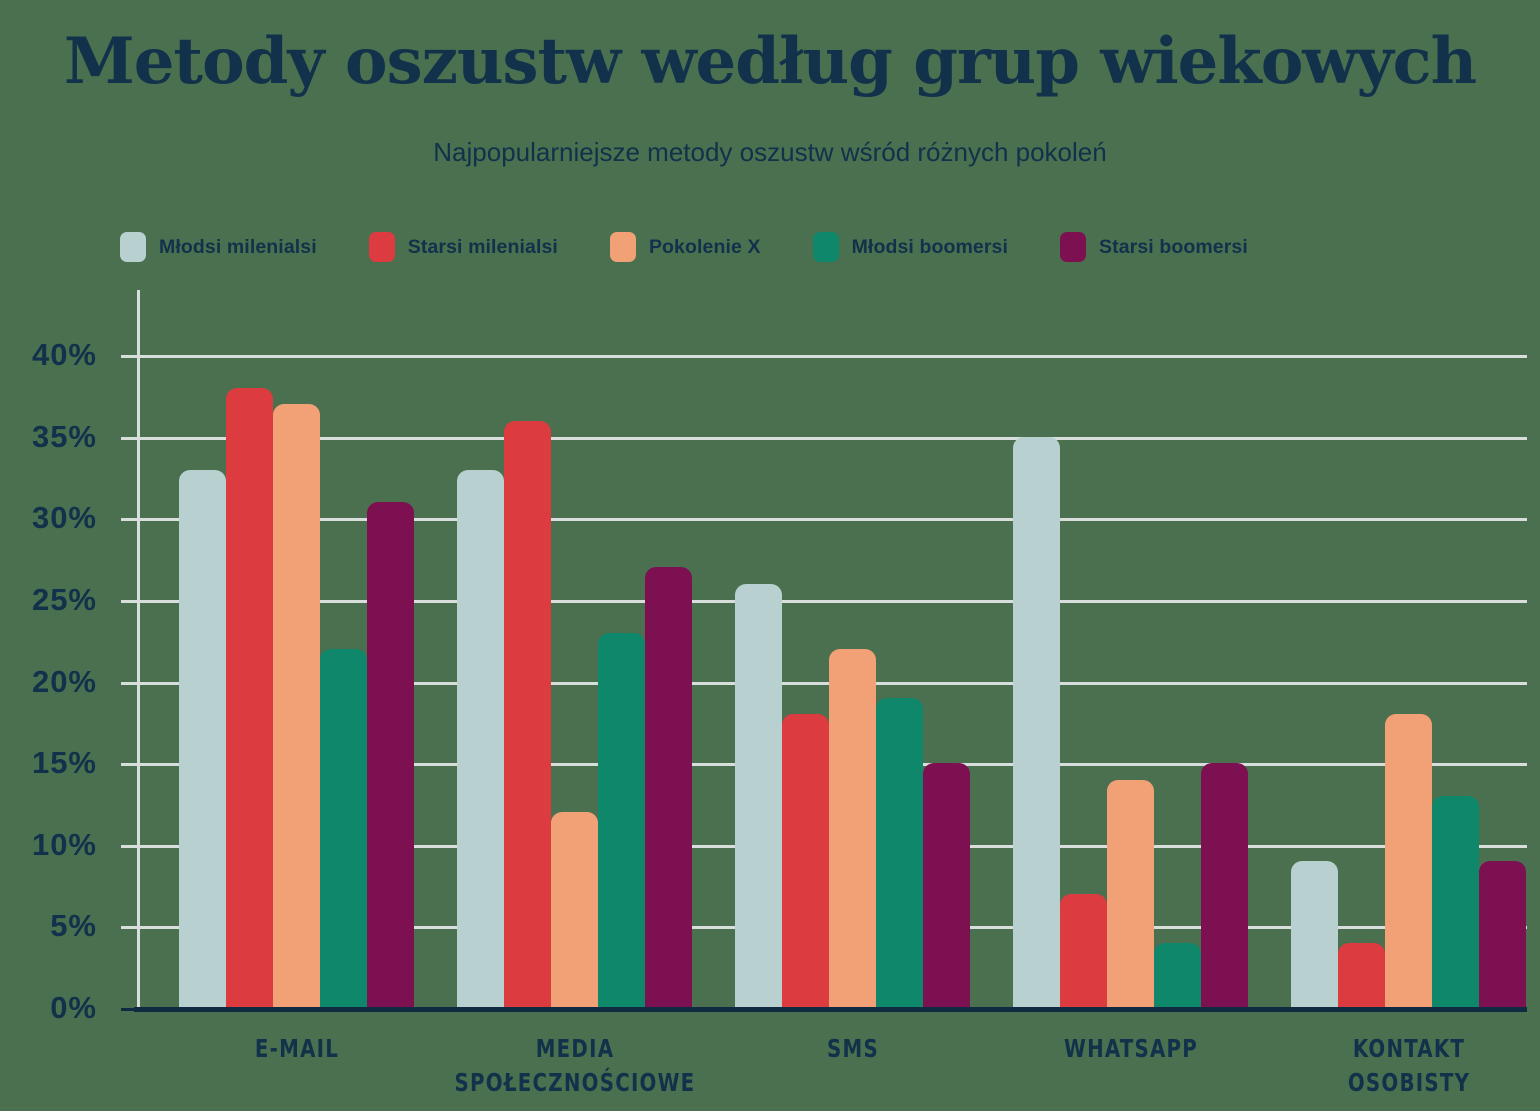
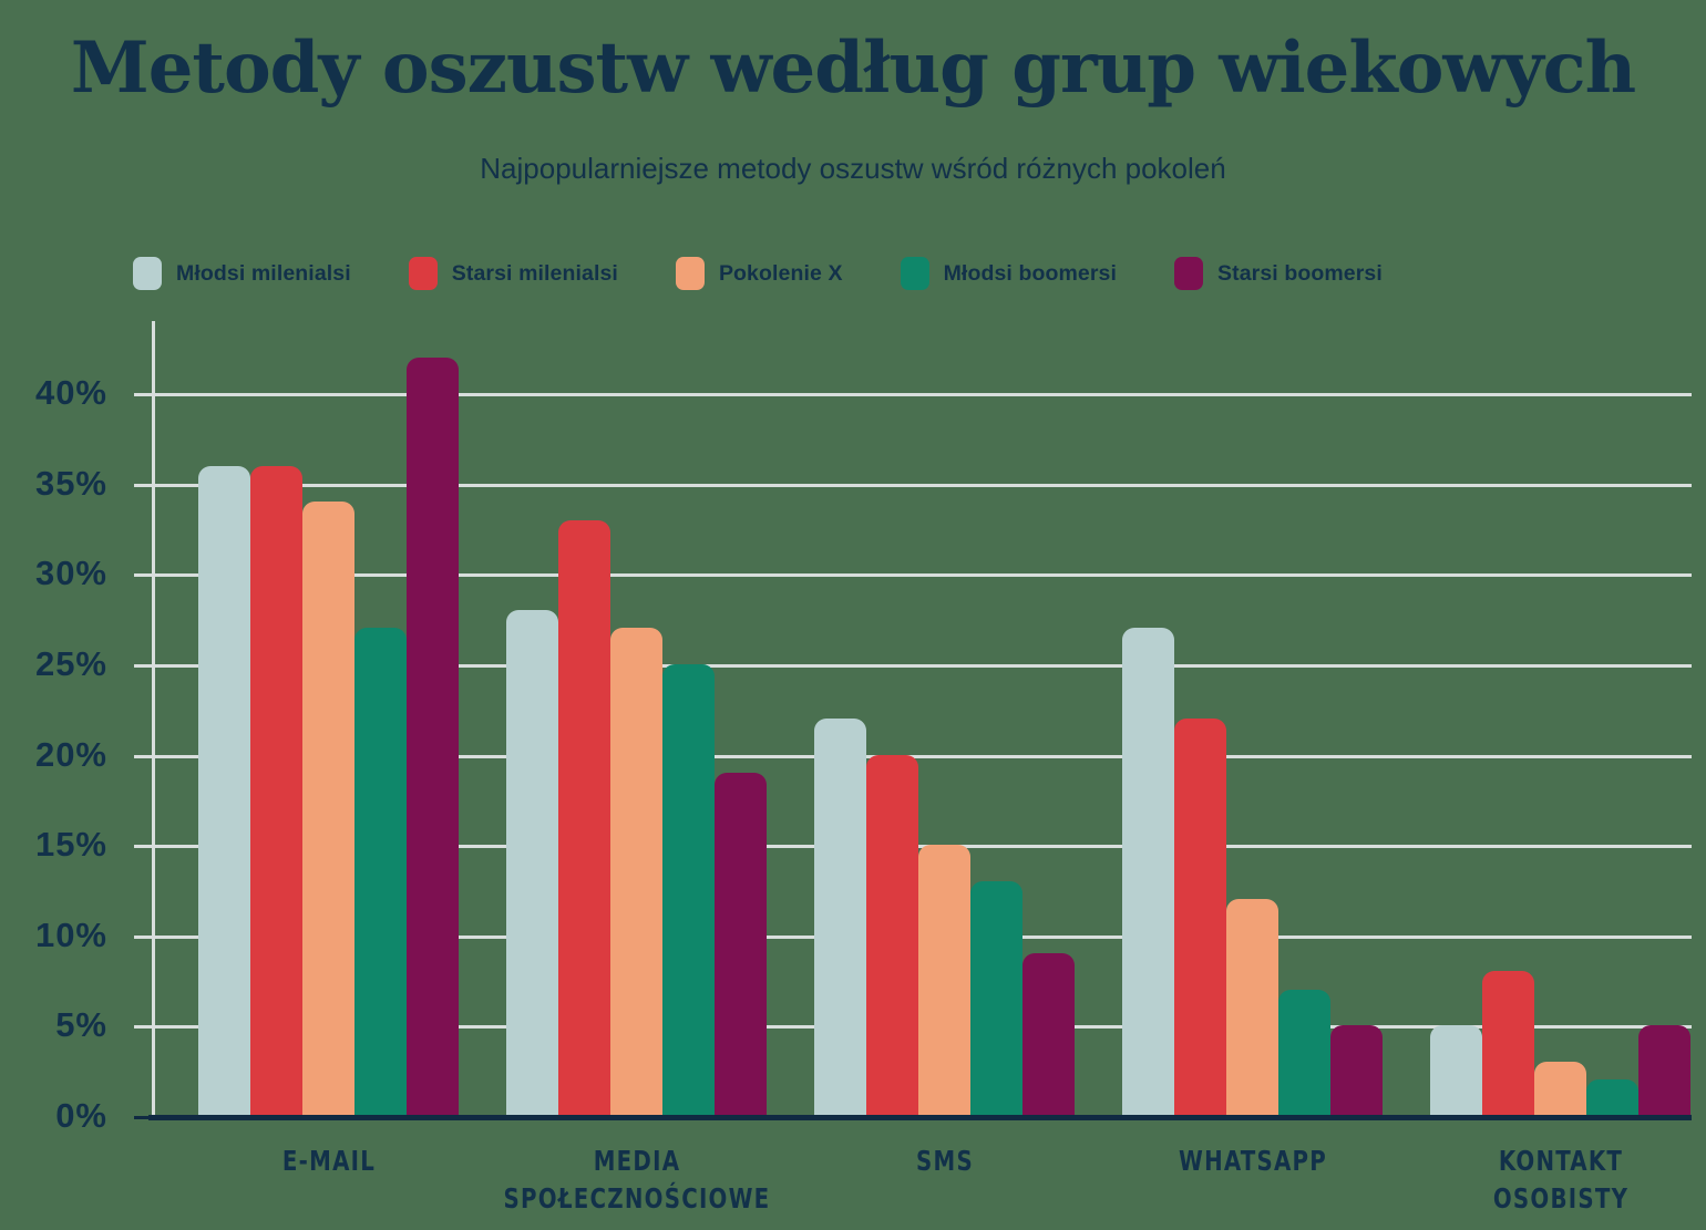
Młodsi milenialsi/E-MAIL: 33% -> 36%
Starsi milenialsi/E-MAIL: 38% -> 36%
Pokolenie X/E-MAIL: 37% -> 34%
Młodsi boomersi/E-MAIL: 22% -> 27%
Starsi boomersi/E-MAIL: 31% -> 42%
Młodsi milenialsi/MEDIA SPOŁECZNOŚCIOWE: 33% -> 28%
Starsi milenialsi/MEDIA SPOŁECZNOŚCIOWE: 36% -> 33%
Pokolenie X/MEDIA SPOŁECZNOŚCIOWE: 12% -> 27%
Młodsi boomersi/MEDIA SPOŁECZNOŚCIOWE: 23% -> 25%
Starsi boomersi/MEDIA SPOŁECZNOŚCIOWE: 27% -> 19%
Młodsi milenialsi/SMS: 26% -> 22%
Starsi milenialsi/SMS: 18% -> 20%
Pokolenie X/SMS: 22% -> 15%
Młodsi boomersi/SMS: 19% -> 13%
Starsi boomersi/SMS: 15% -> 9%
Młodsi milenialsi/WHATSAPP: 35% -> 27%
Starsi milenialsi/WHATSAPP: 7% -> 22%
Pokolenie X/WHATSAPP: 14% -> 12%
Młodsi boomersi/WHATSAPP: 4% -> 7%
Starsi boomersi/WHATSAPP: 15% -> 5%
Młodsi milenialsi/KONTAKT OSOBISTY: 9% -> 5%
Starsi milenialsi/KONTAKT OSOBISTY: 4% -> 8%
Pokolenie X/KONTAKT OSOBISTY: 18% -> 3%
Młodsi boomersi/KONTAKT OSOBISTY: 13% -> 2%
Starsi boomersi/KONTAKT OSOBISTY: 9% -> 5%
